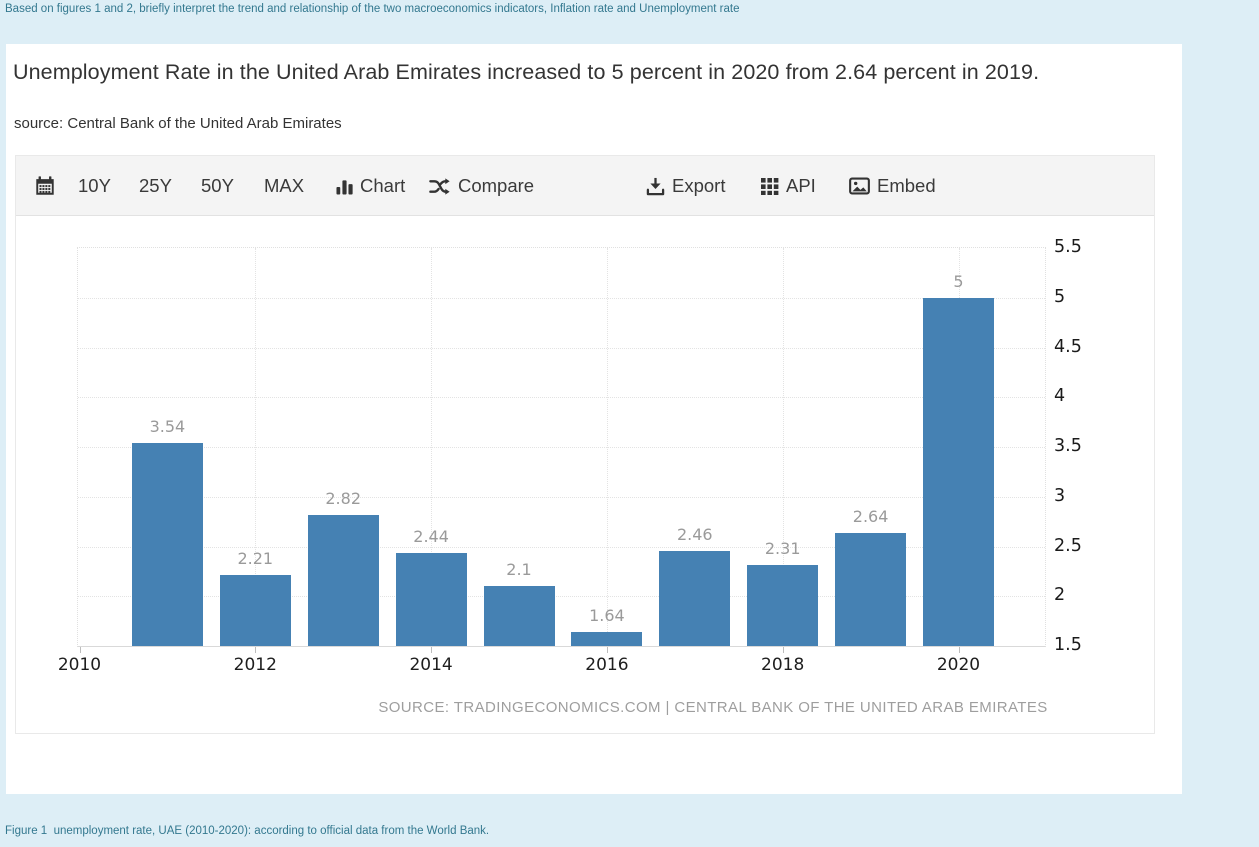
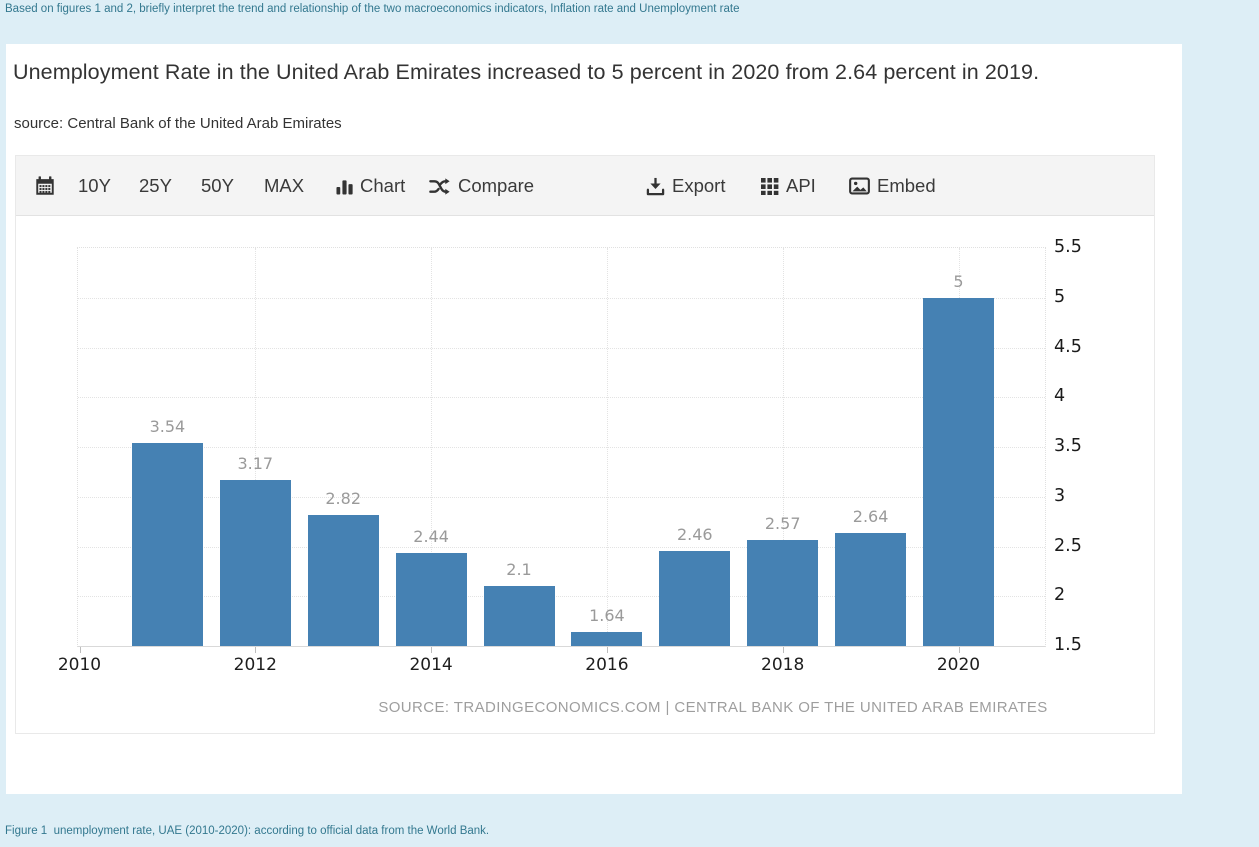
2012: 2.21 -> 3.17
2018: 2.31 -> 2.57
